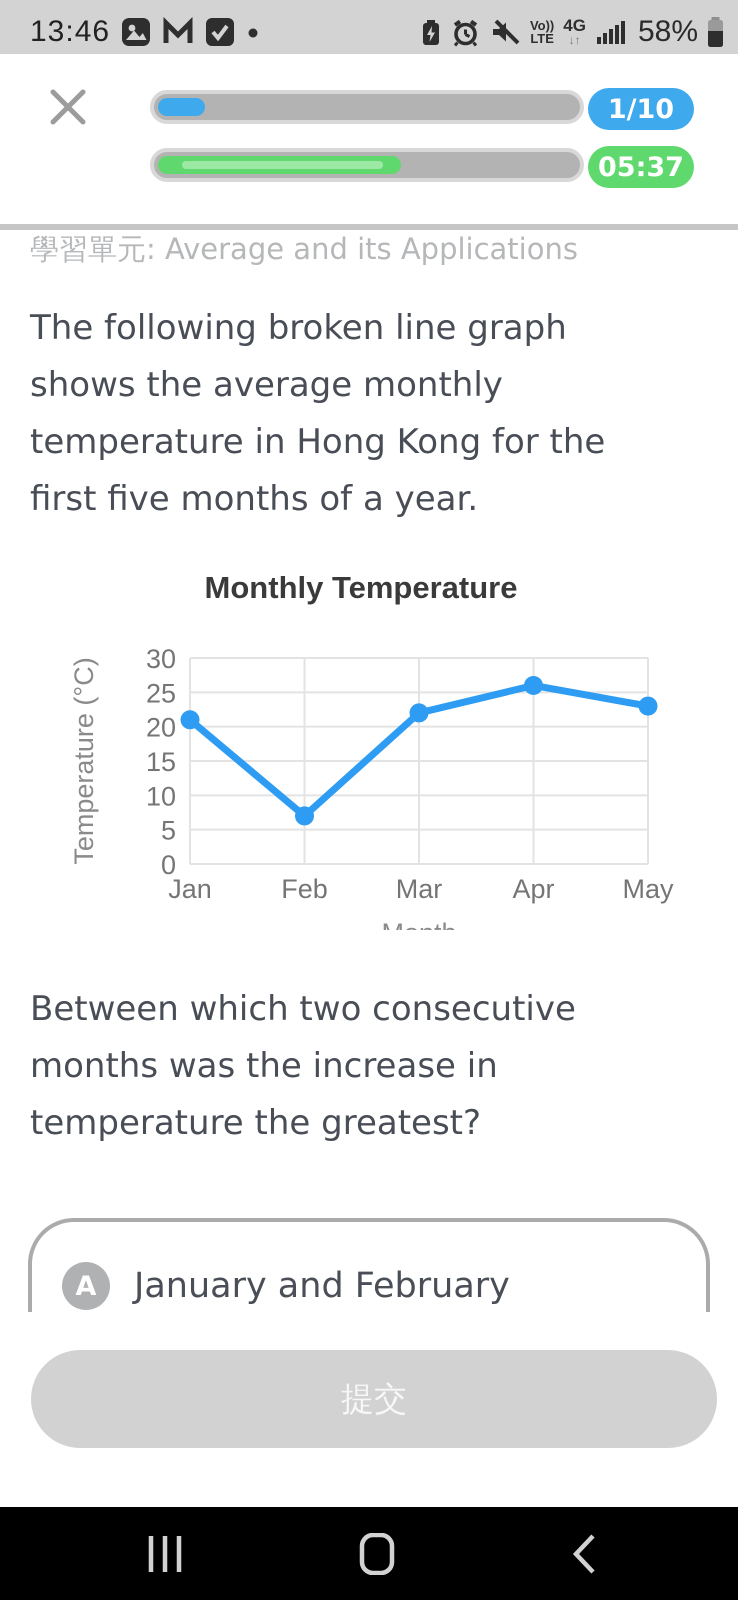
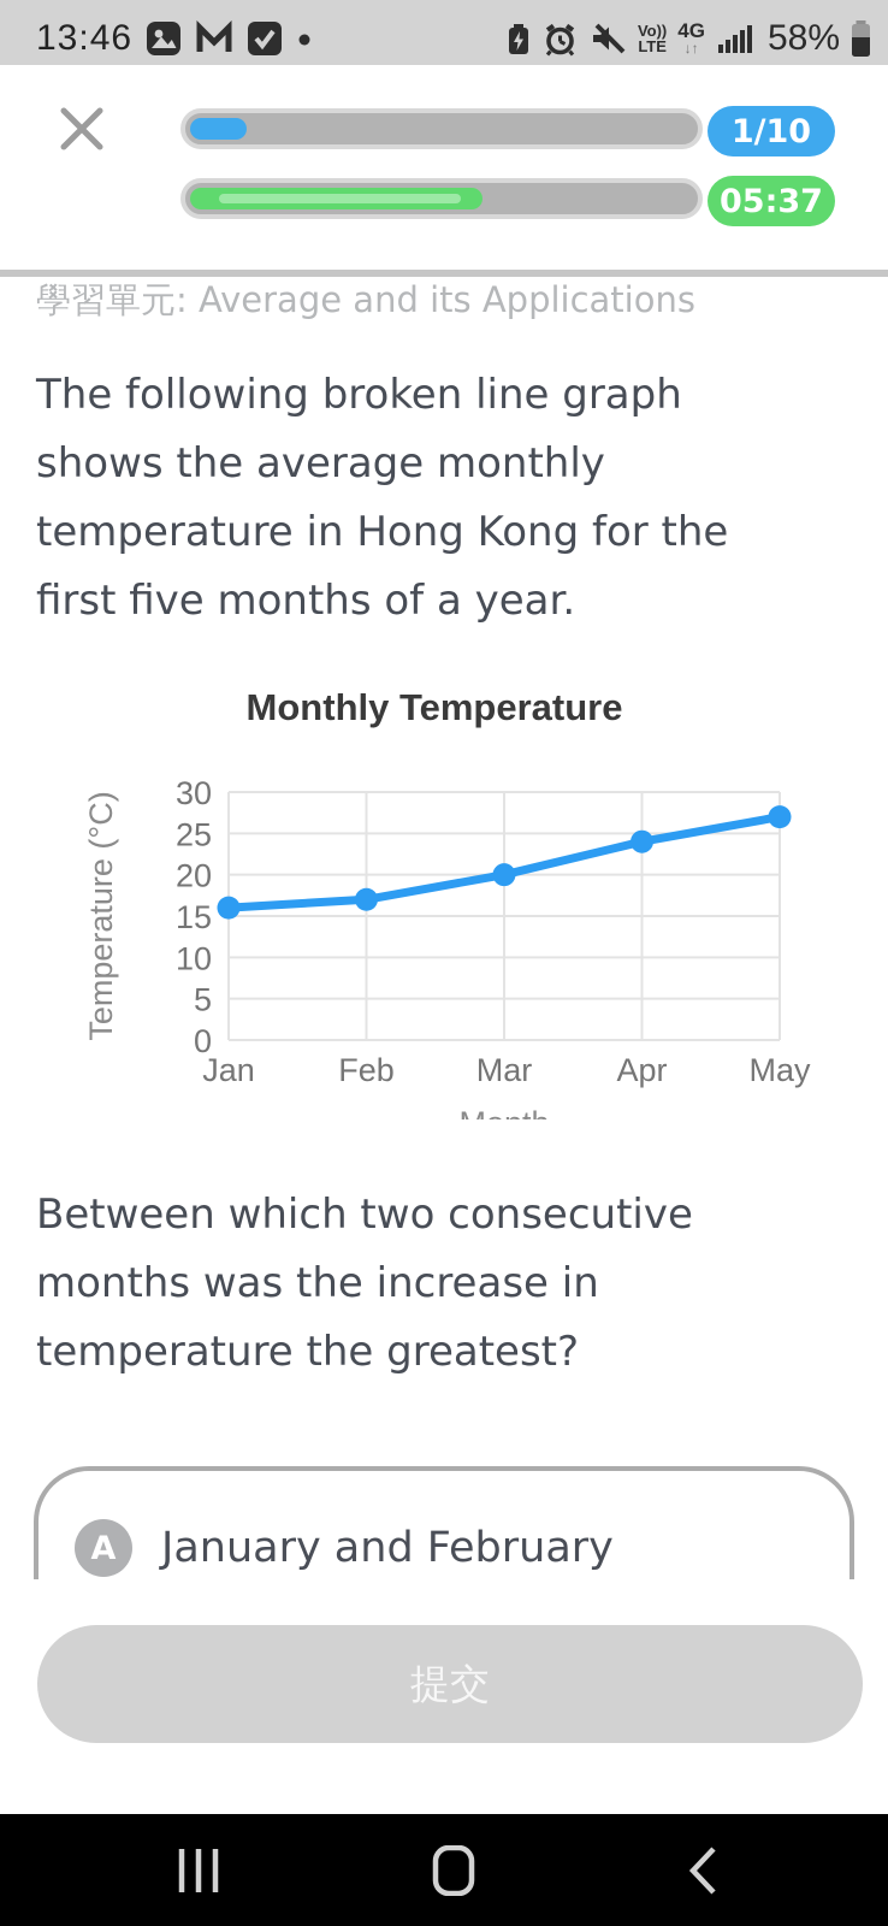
Jan: 21 -> 16
Feb: 7 -> 17
Mar: 22 -> 20
Apr: 26 -> 24
May: 23 -> 27
